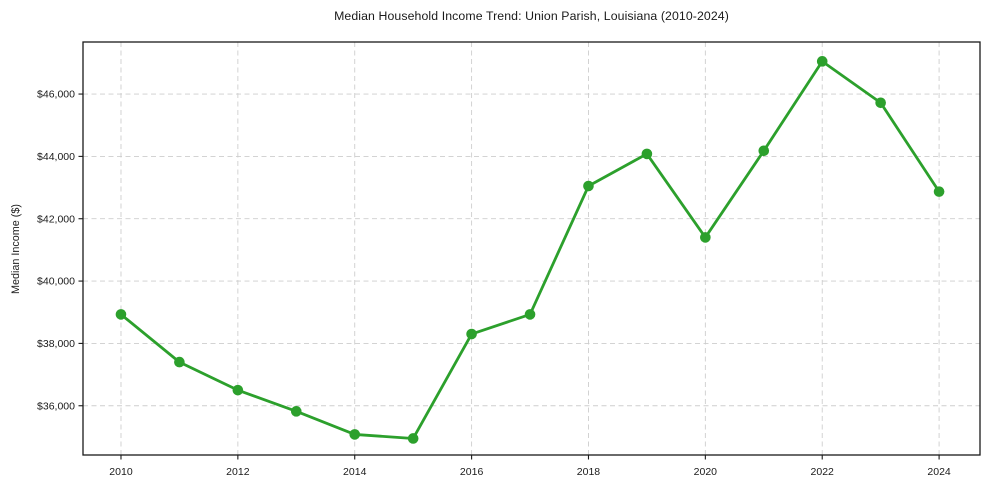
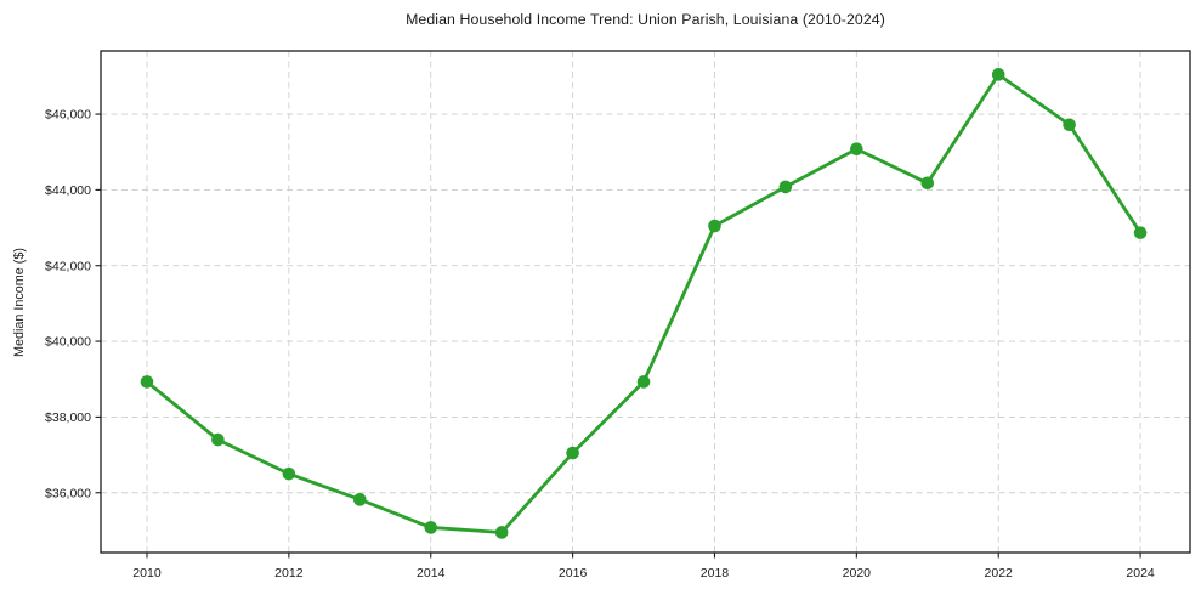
2016: $38300 -> $37000
2020: $41400 -> $45100
